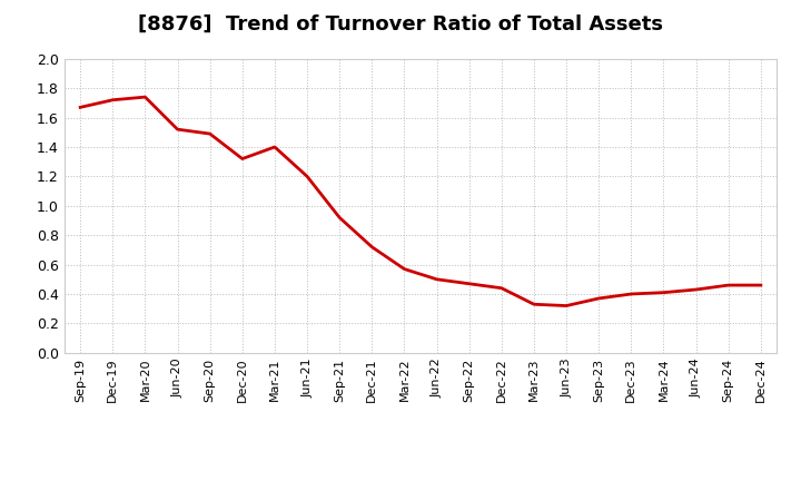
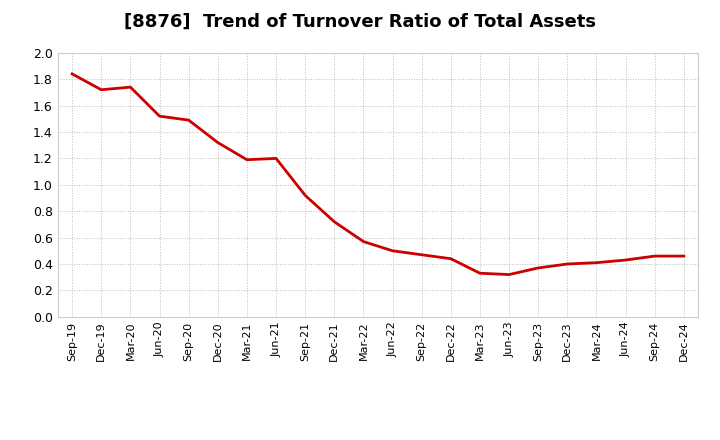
Sep-19: 1.67 -> 1.84
Mar-21: 1.40 -> 1.19
